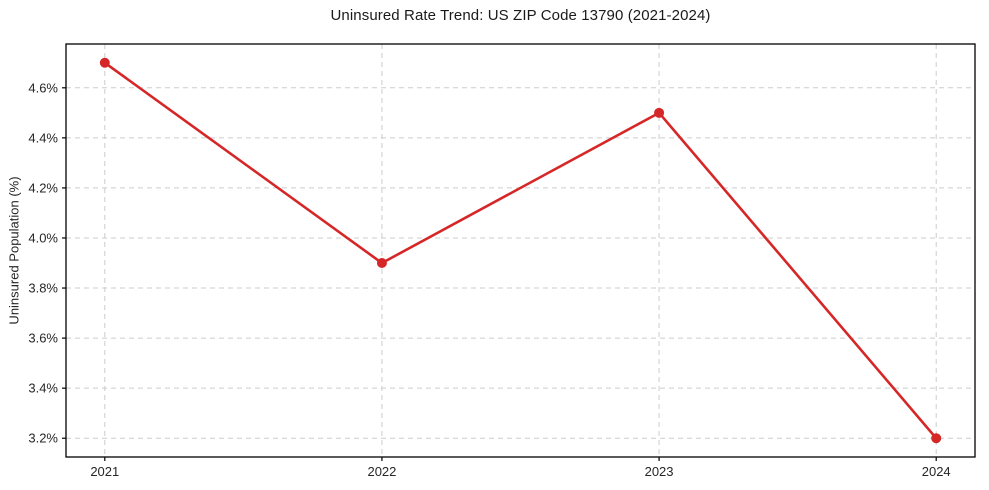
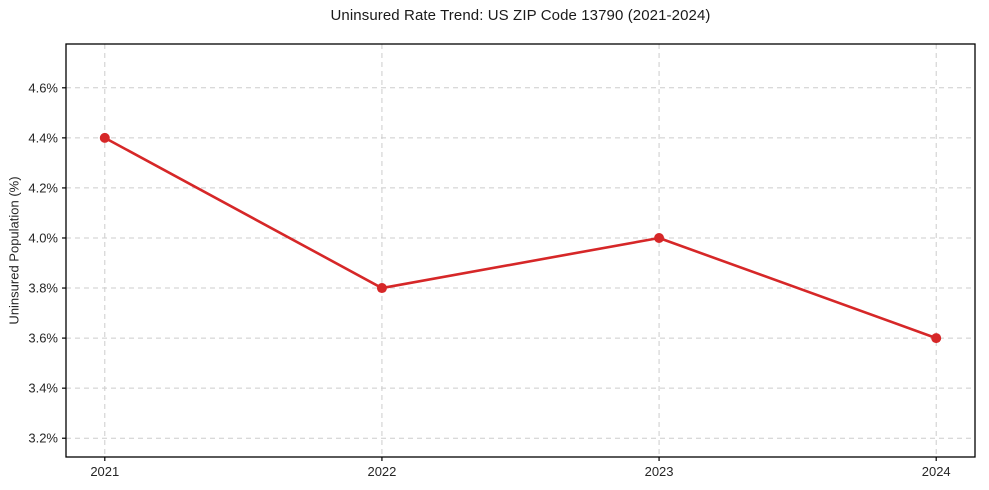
2021: 4.7% -> 4.4%
2022: 3.9% -> 3.8%
2023: 4.5% -> 4.0%
2024: 3.2% -> 3.6%
